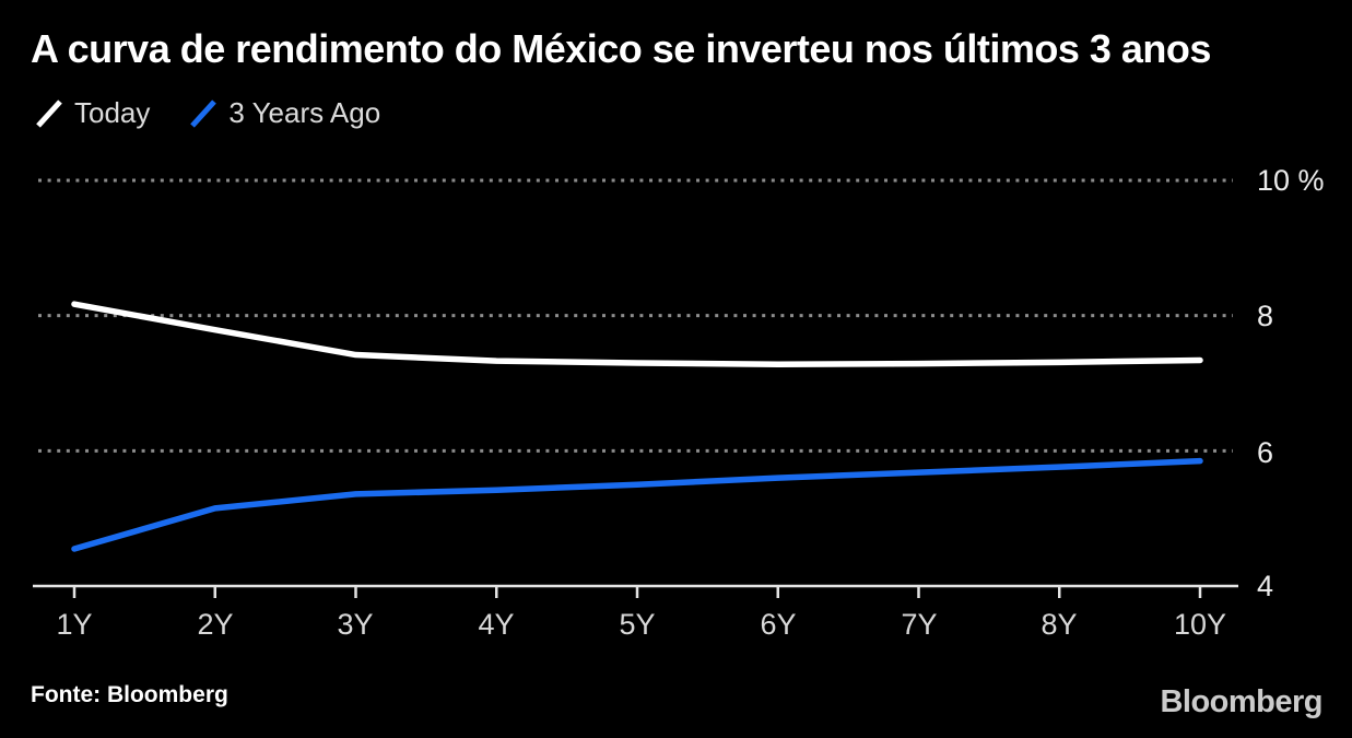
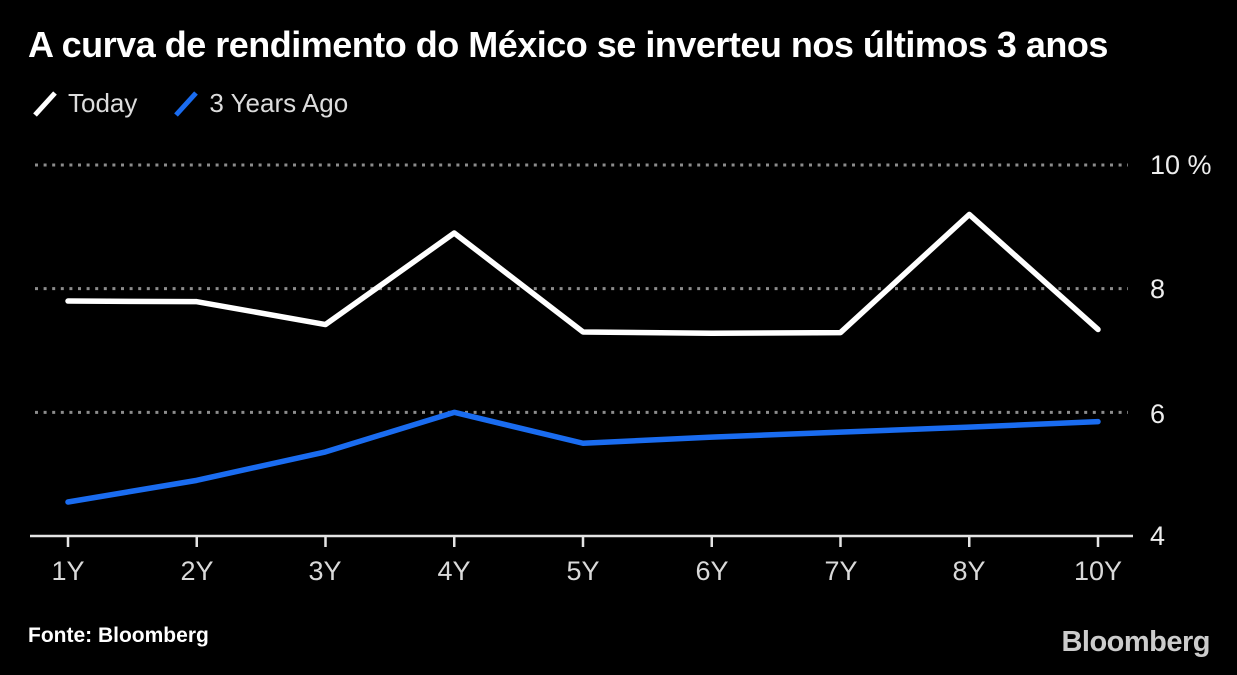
Today/1Y: 8.2% -> 7.8%
3 Years Ago/2Y: 5.2% -> 4.9%
Today/4Y: 7.3% -> 8.9%
3 Years Ago/4Y: 5.4% -> 6.0%
Today/8Y: 7.3% -> 9.2%
